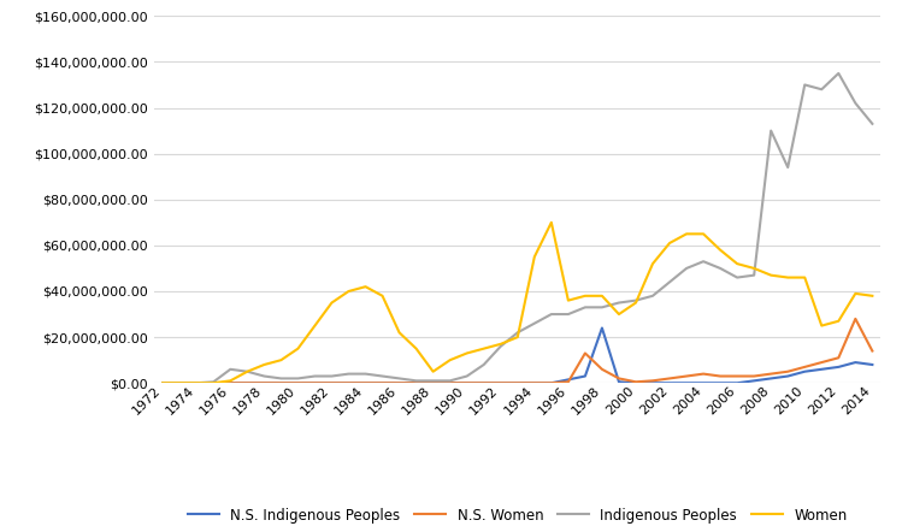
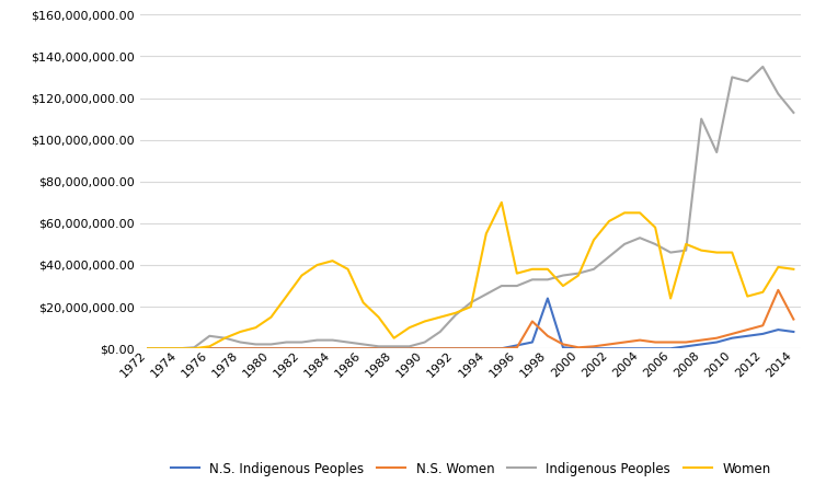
Women/2006: $52,000,000 -> $24,000,000
